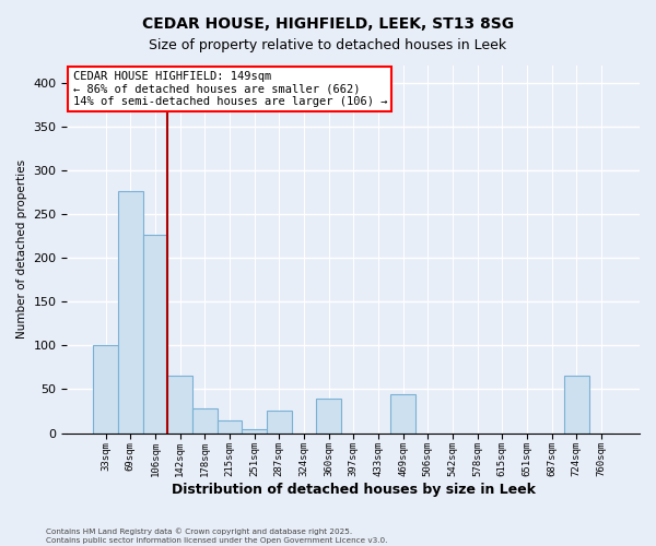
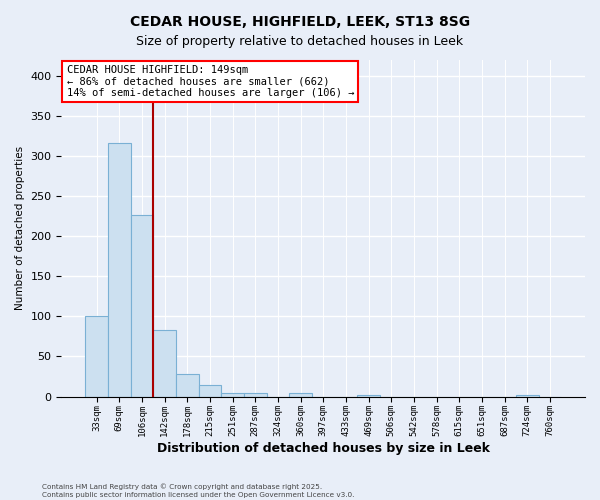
69sqm: 276 -> 317
142sqm: 66 -> 83
287sqm: 26 -> 4
360sqm: 40 -> 5
469sqm: 44 -> 2
724sqm: 66 -> 2
